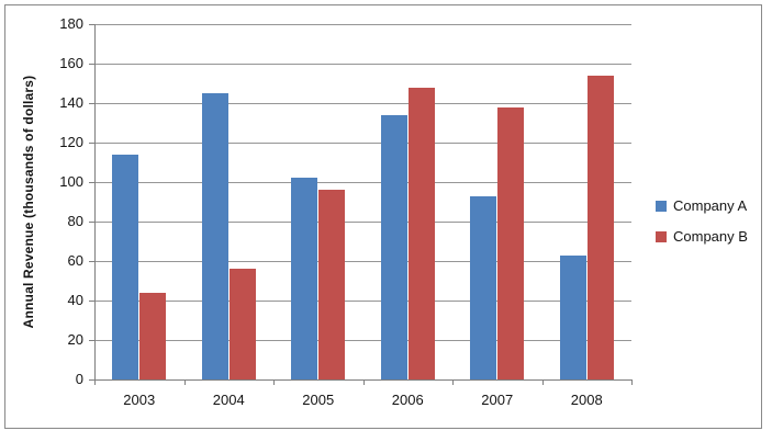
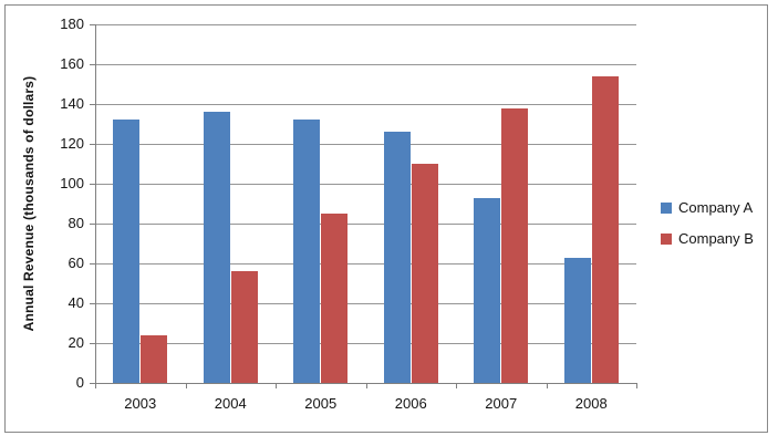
Company A/2003: 114 -> 132
Company B/2003: 44 -> 24
Company A/2004: 145 -> 136
Company A/2005: 102 -> 132
Company B/2005: 96 -> 85
Company A/2006: 134 -> 126
Company B/2006: 148 -> 110
